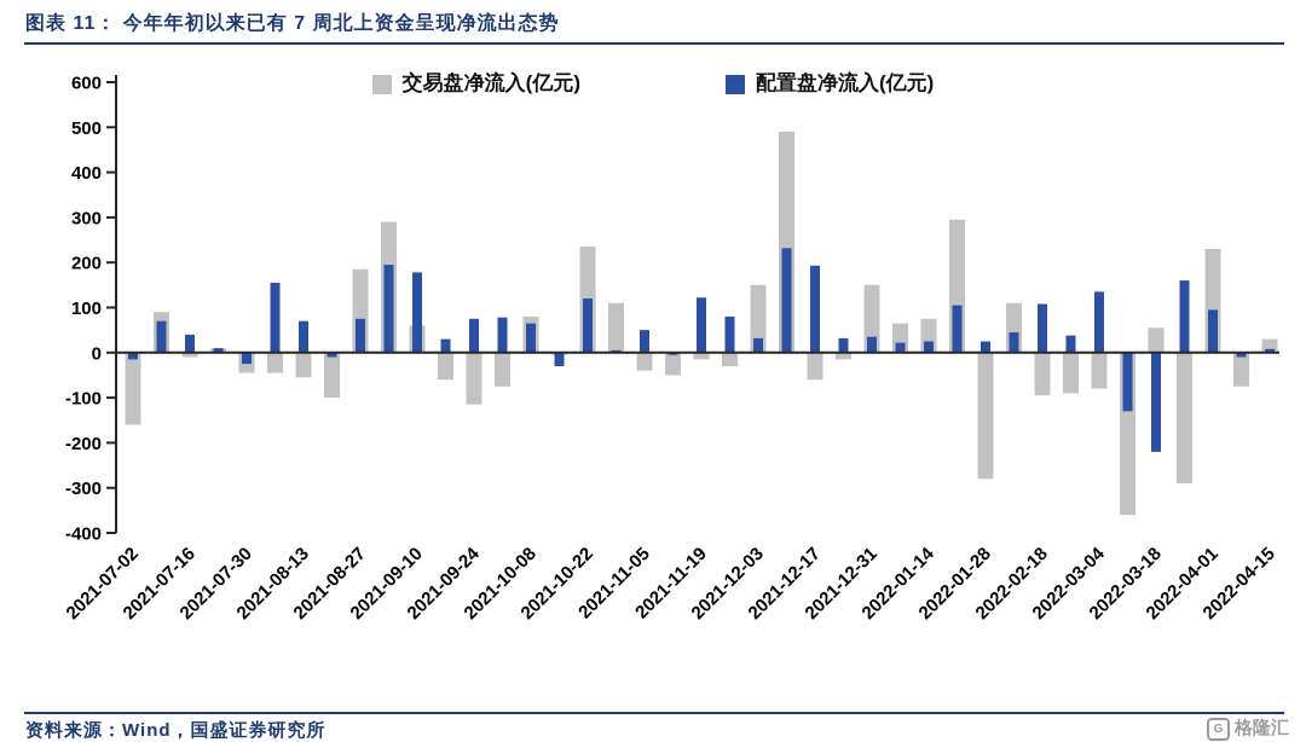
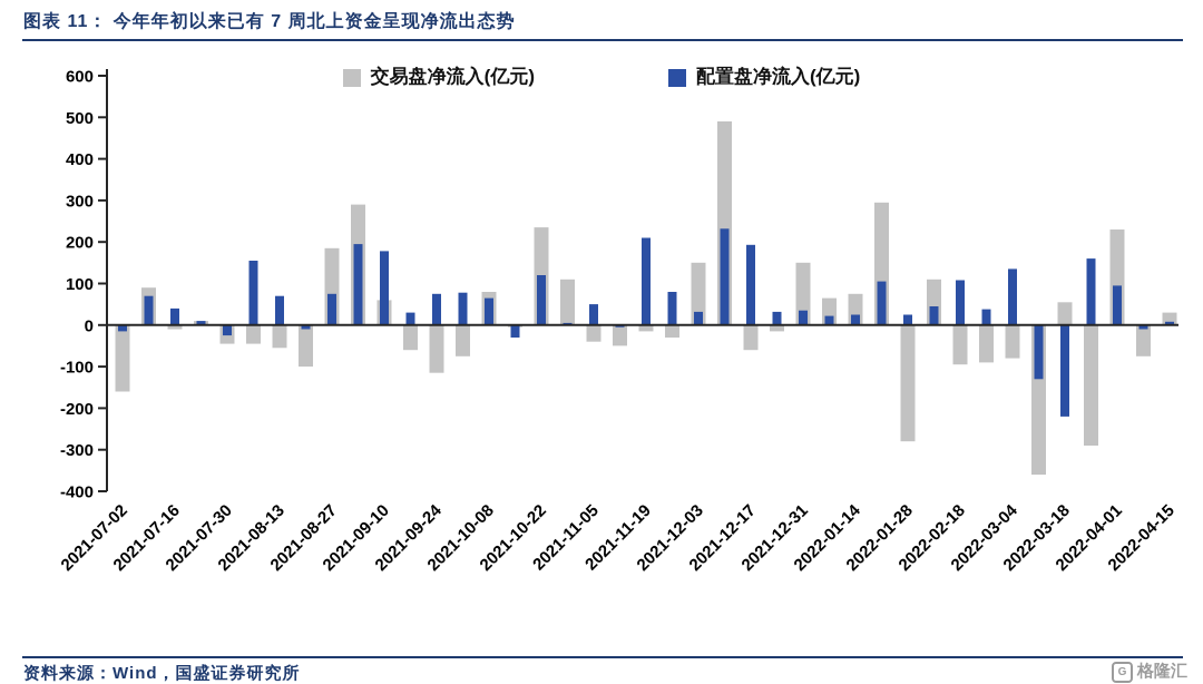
配置盘净流入(亿元)/2021-11-19: 120 -> 210
